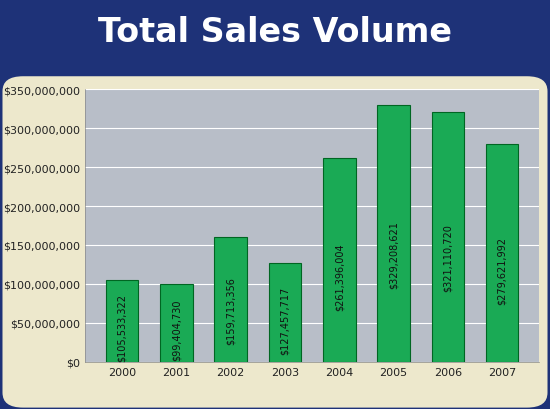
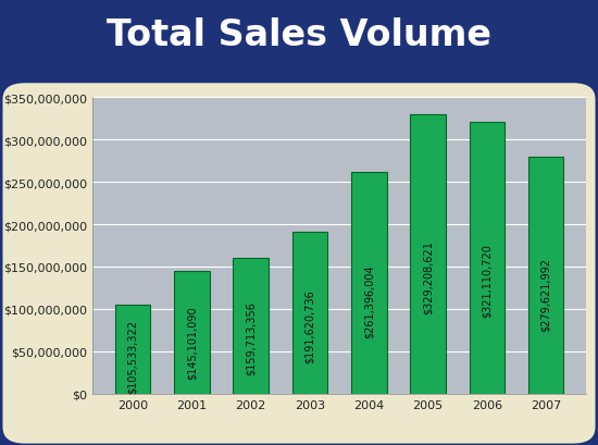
2001: $99,404,730 -> $145,101,090
2003: $127,457,717 -> $191,620,736
